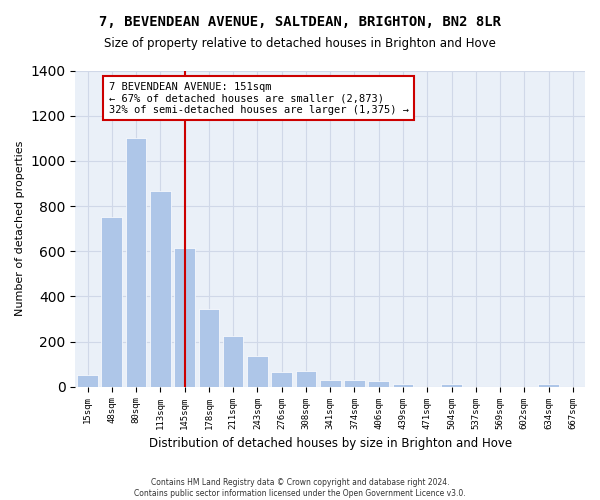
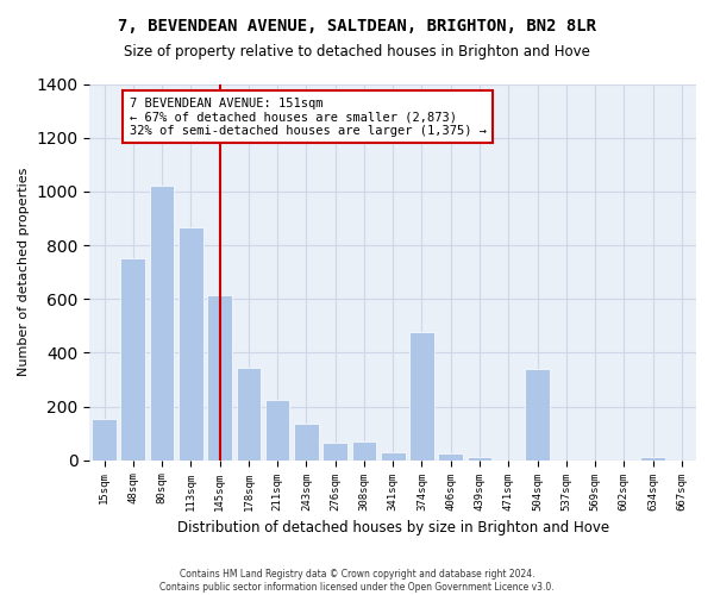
15sqm: 50 -> 155
80sqm: 1100 -> 1020
374sqm: 30 -> 475
504sqm: 13 -> 340
